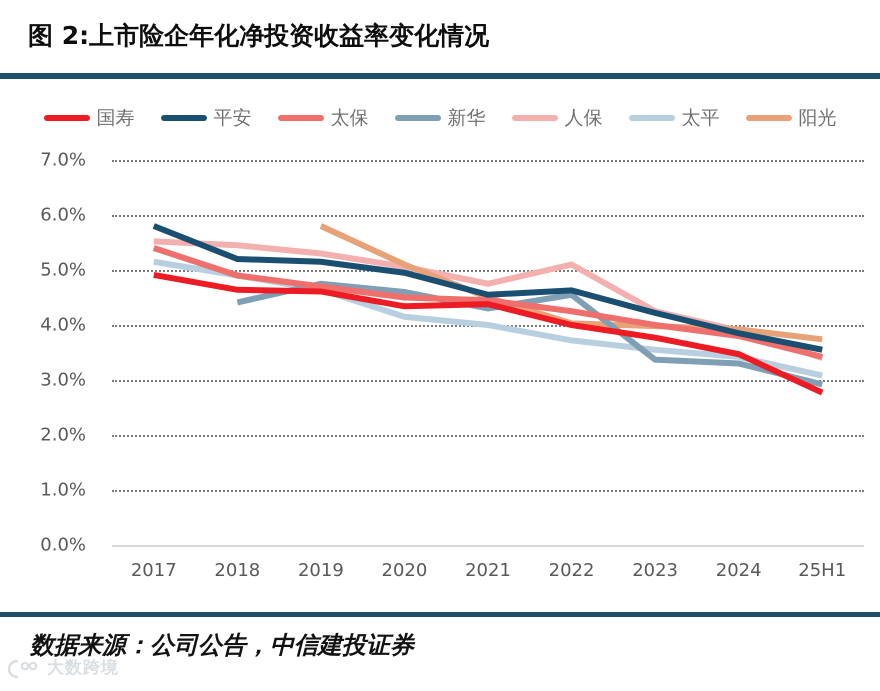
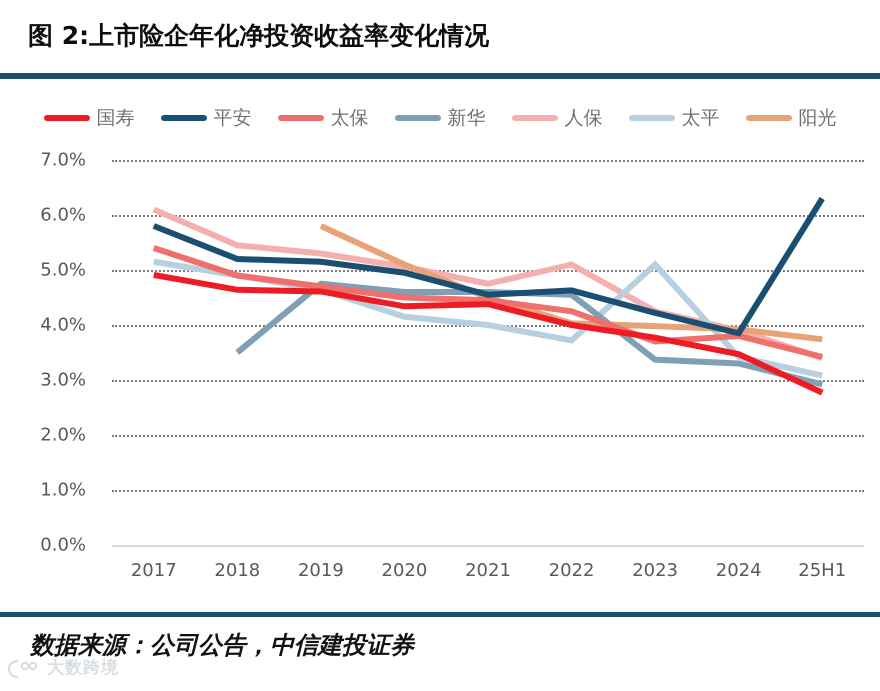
人保/2017: 5.5% -> 6.1%
新华/2018: 4.4% -> 3.5%
新华/2021: 4.3% -> 4.6%
太保/2023: 4.0% -> 3.7%
太平/2023: 3.5% -> 5.1%
平安/25H1: 3.5% -> 6.3%
